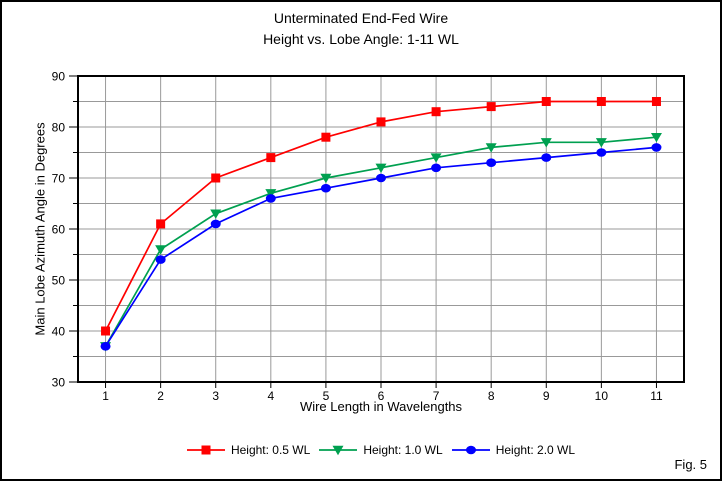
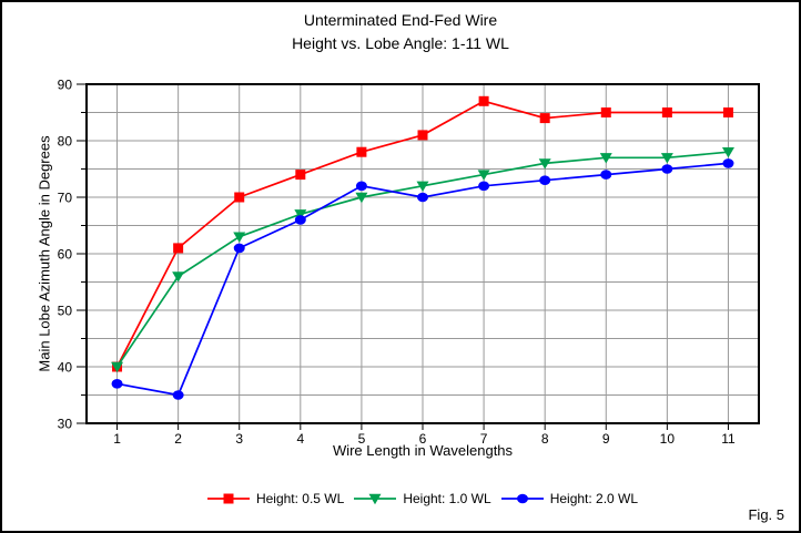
Height: 1.0 WL/1: 37 -> 40
Height: 2.0 WL/2: 54 -> 35
Height: 2.0 WL/5: 68 -> 72
Height: 0.5 WL/7: 83 -> 87
